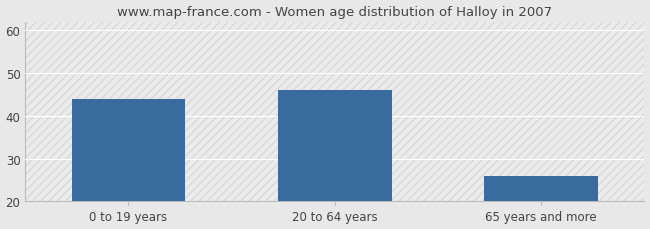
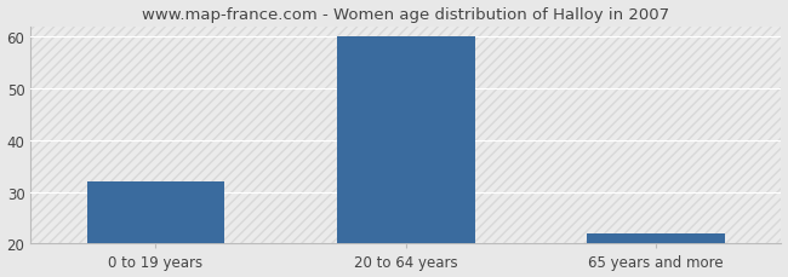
0 to 19 years: 44 -> 32
20 to 64 years: 46 -> 60
65 years and more: 26 -> 22
